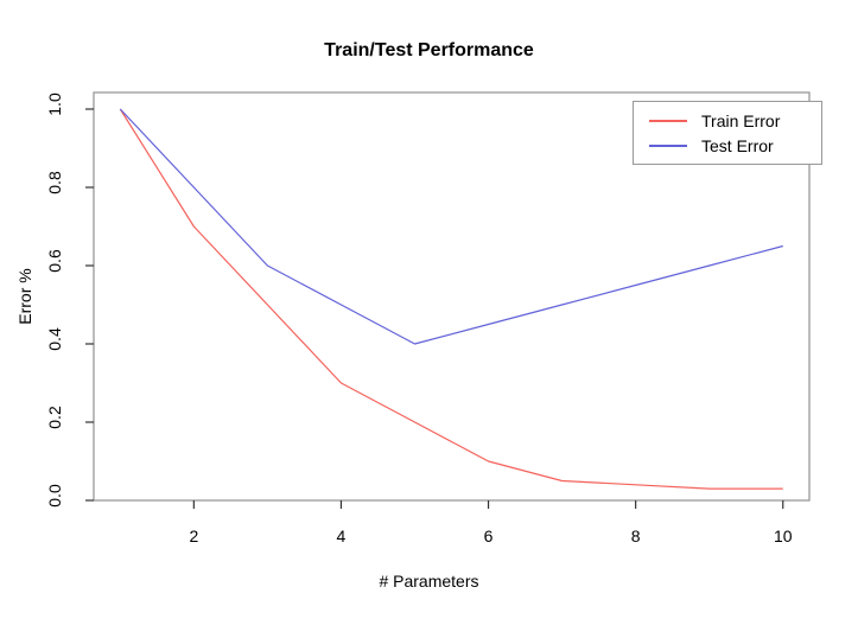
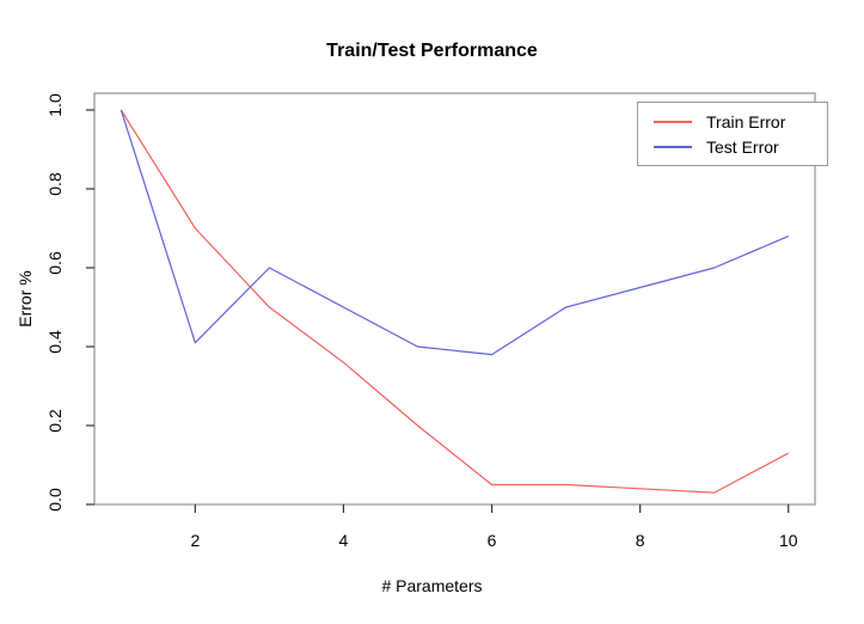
Test Error/2: 0.80 -> 0.41
Train Error/4: 0.30 -> 0.36
Train Error/6: 0.10 -> 0.05
Test Error/6: 0.45 -> 0.38
Train Error/10: 0.03 -> 0.13
Test Error/10: 0.65 -> 0.68
